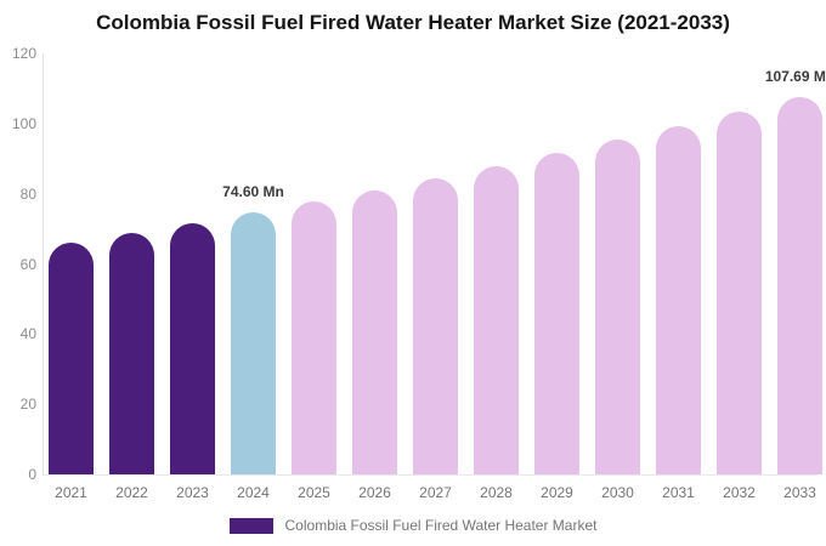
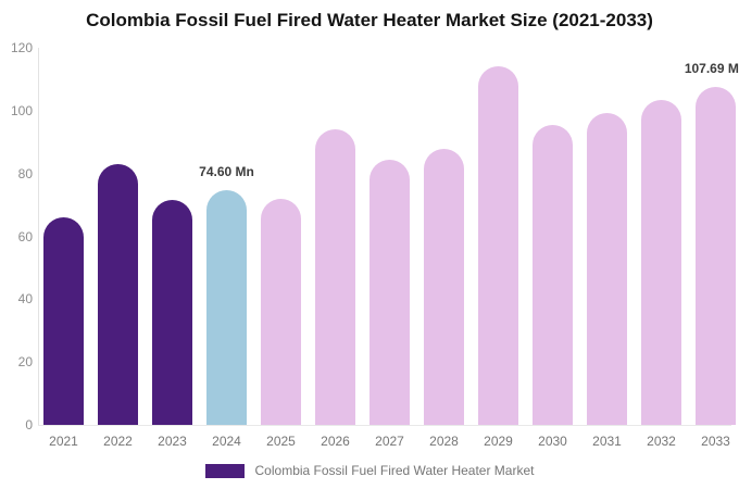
2022: 69 -> 83
2025: 78 -> 72
2026: 81 -> 94
2029: 92 -> 114
